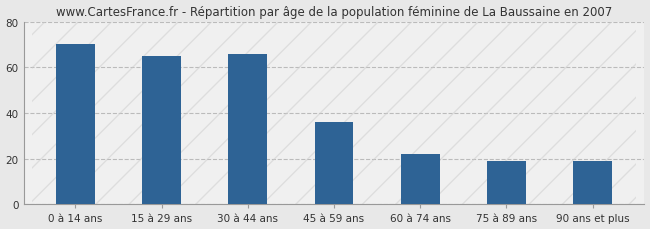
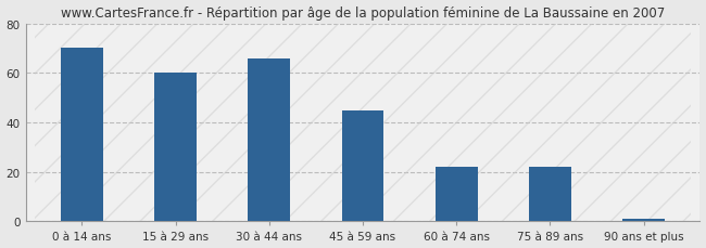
15 à 29 ans: 65 -> 60
45 à 59 ans: 36 -> 45
75 à 89 ans: 19 -> 22
90 ans et plus: 19 -> 1
